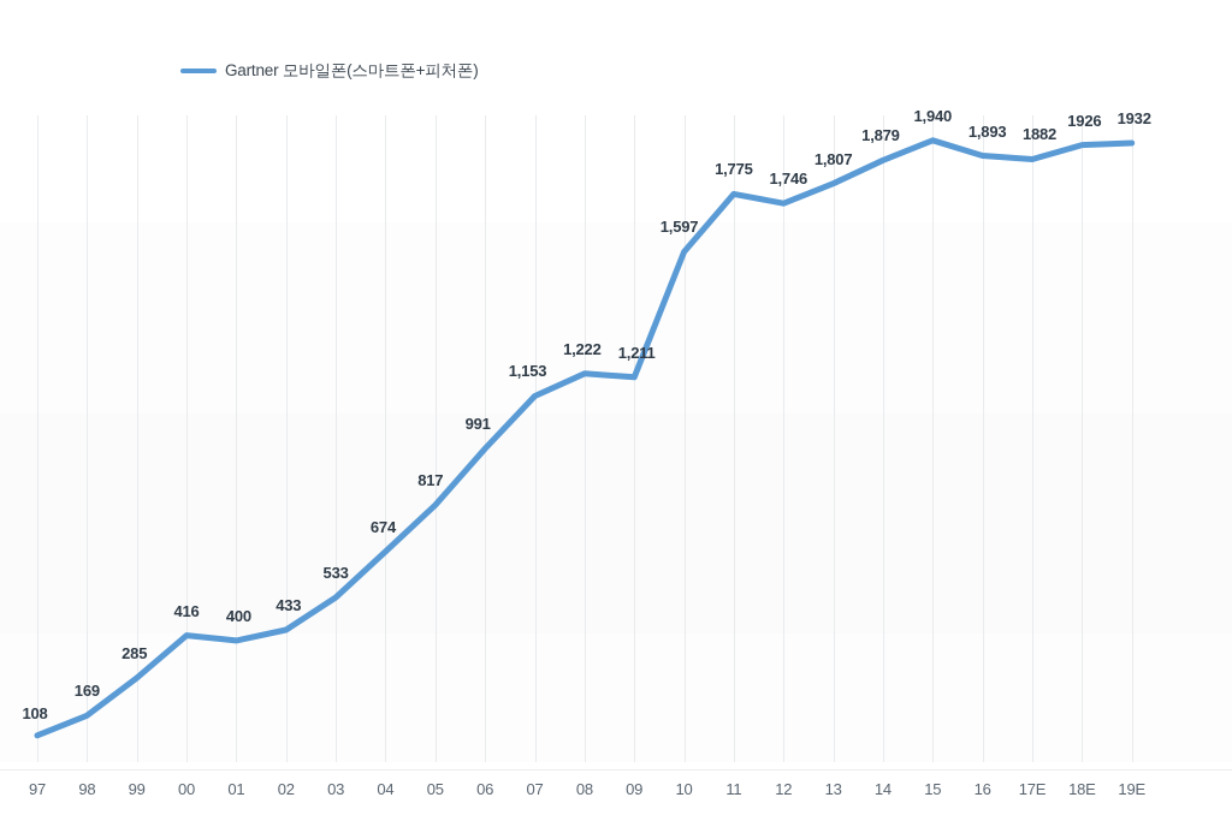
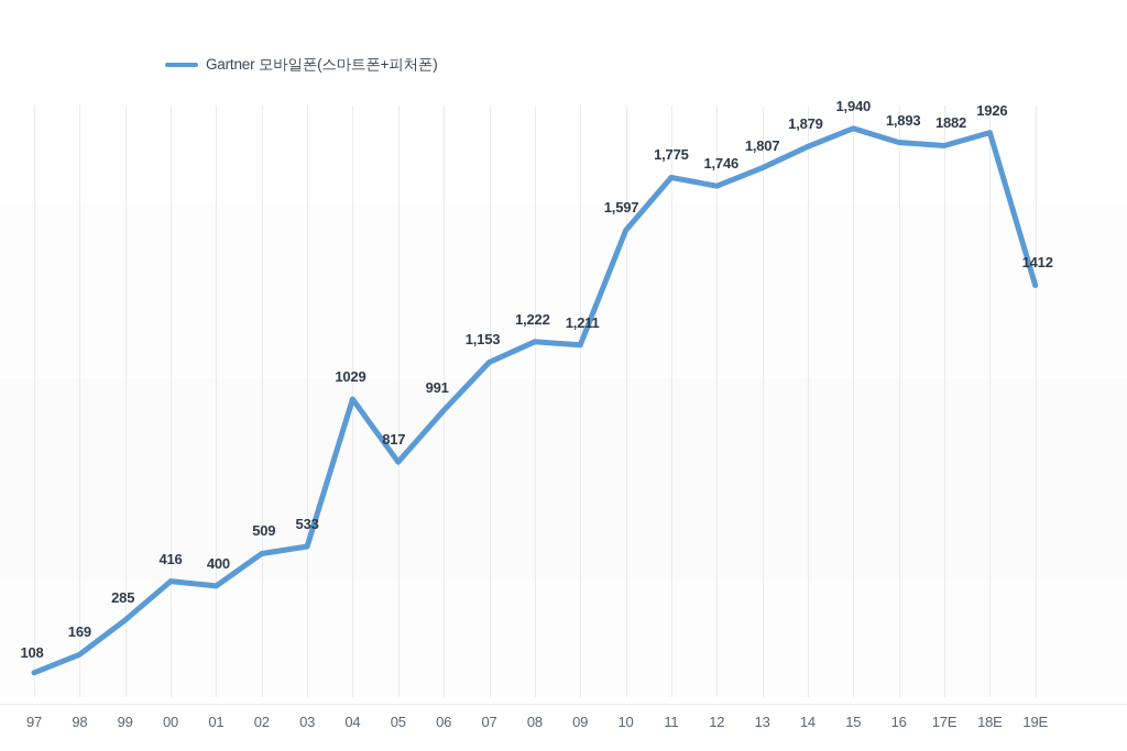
02: 433 -> 509
04: 674 -> 1029
19E: 1932 -> 1412
